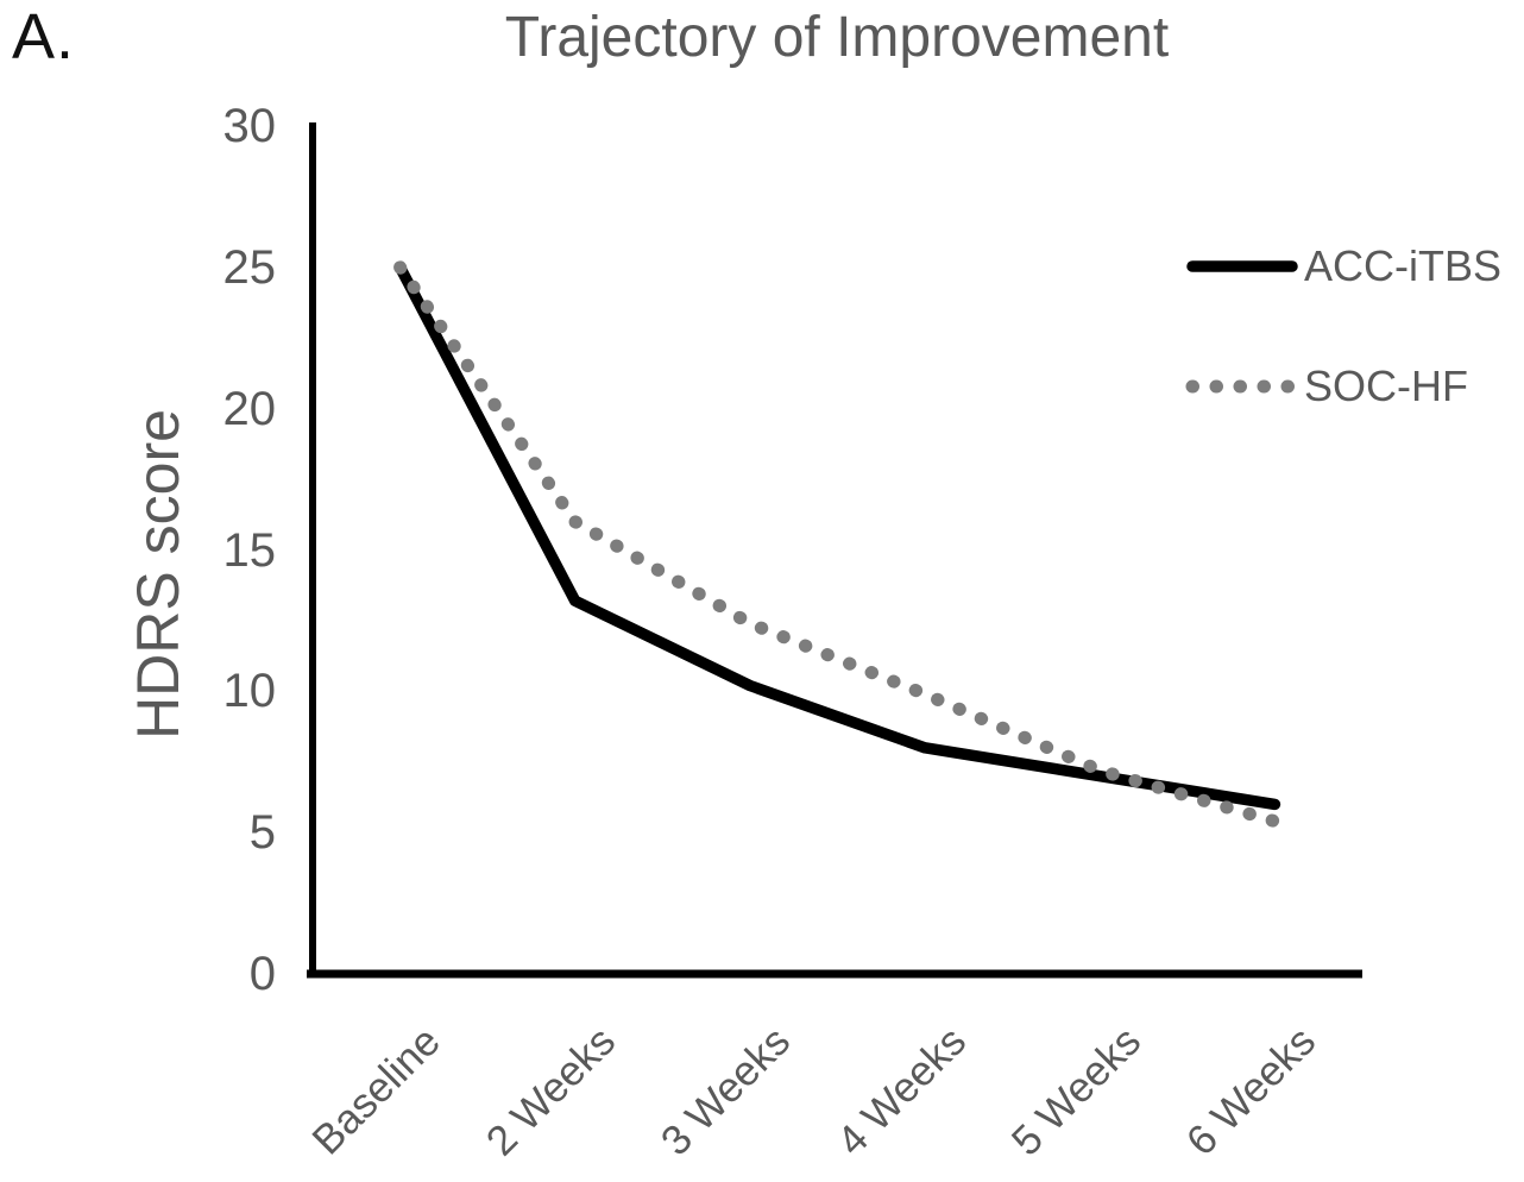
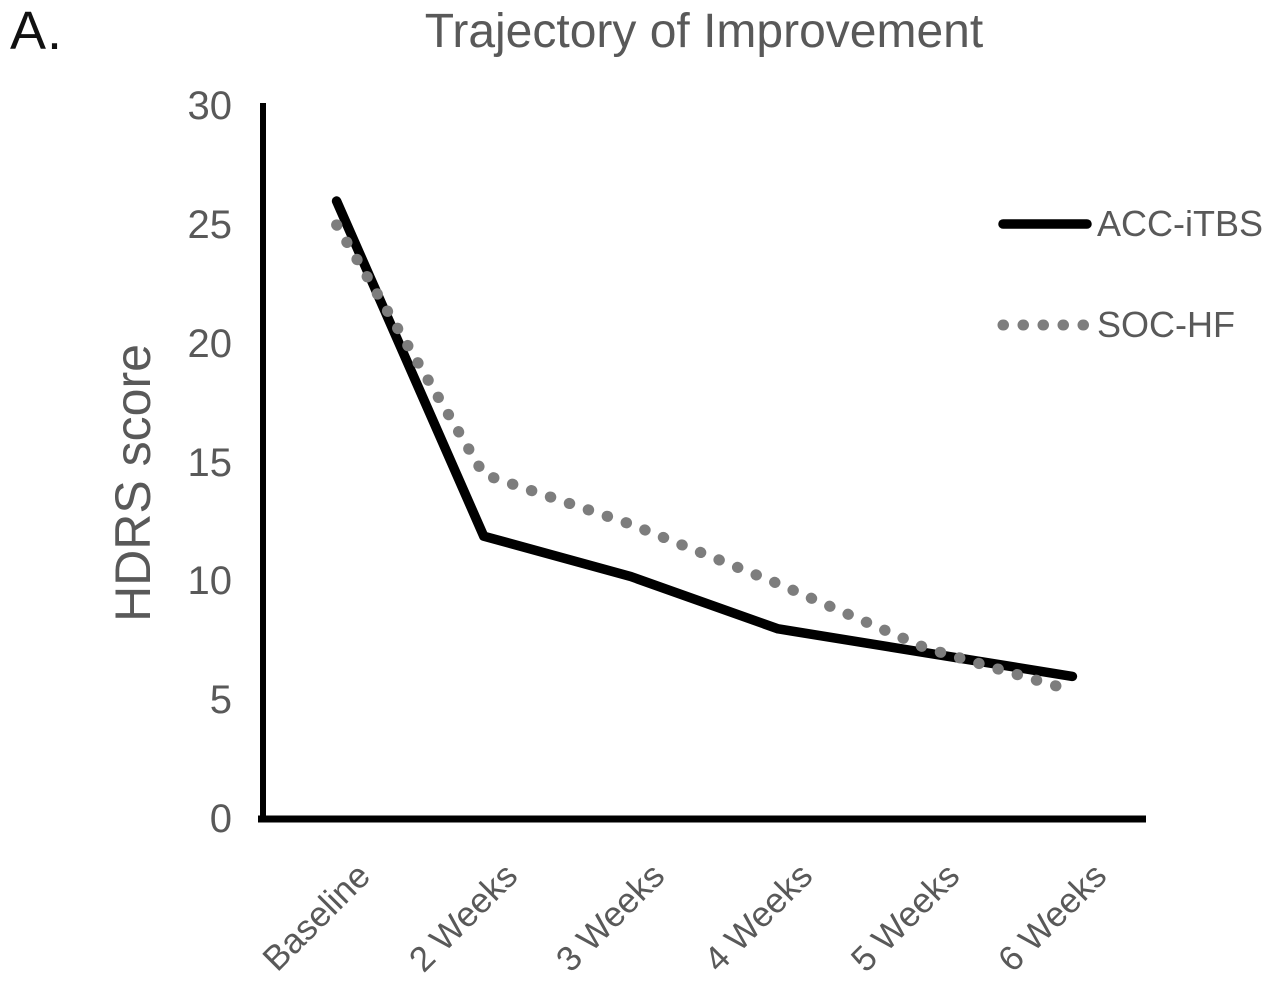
ACC-iTBS/Baseline: 25.0 -> 26.0
ACC-iTBS/2 Weeks: 13.2 -> 11.9
SOC-HF/2 Weeks: 16.0 -> 14.5
